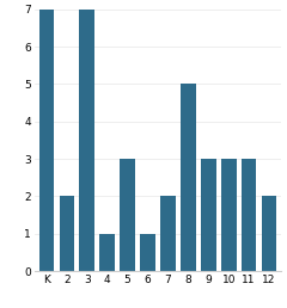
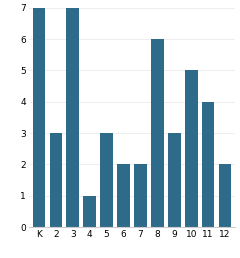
2: 2 -> 3
6: 1 -> 2
8: 5 -> 6
10: 3 -> 5
11: 3 -> 4
